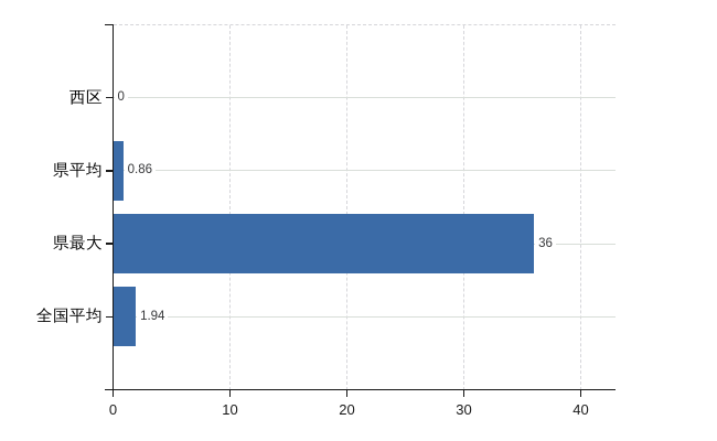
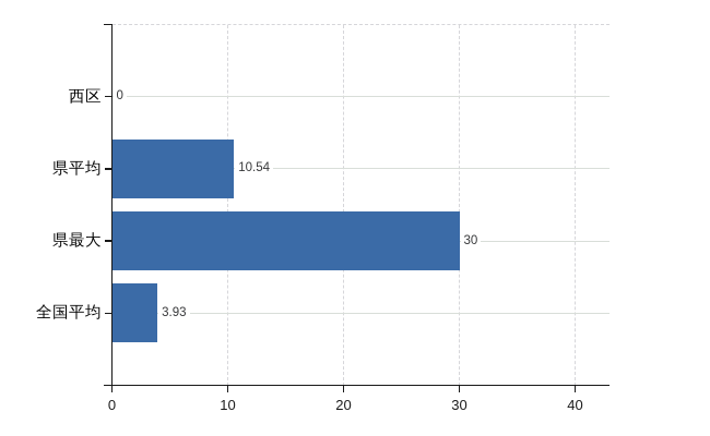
県平均: 0.86 -> 10.54
県最大: 36 -> 30
全国平均: 1.94 -> 3.93
